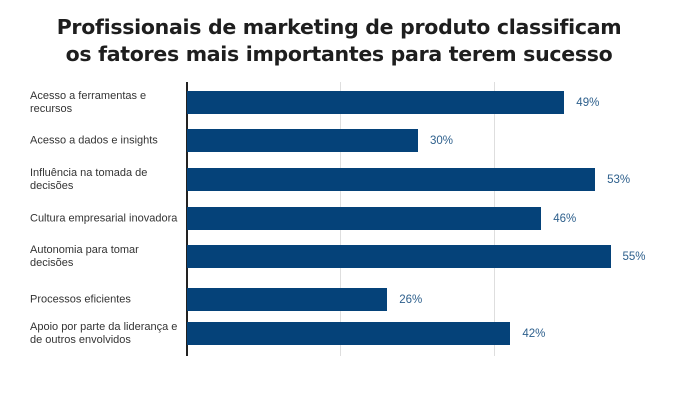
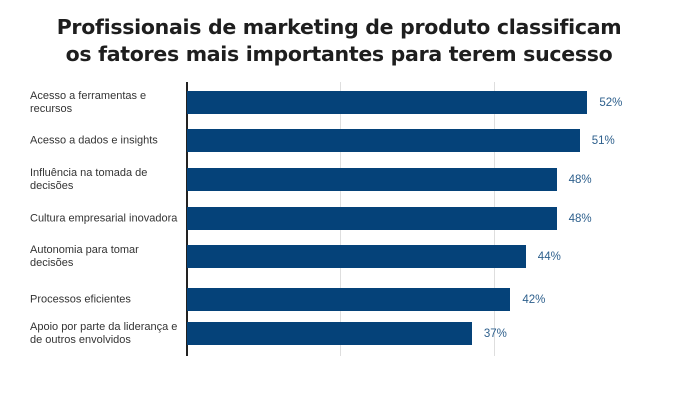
Acesso a ferramentas e recursos: 49% -> 52%
Acesso a dados e insights: 30% -> 51%
Influência na tomada de decisões: 53% -> 48%
Cultura empresarial inovadora: 46% -> 48%
Autonomia para tomar decisões: 55% -> 44%
Processos eficientes: 26% -> 42%
Apoio por parte da liderança e de outros envolvidos: 42% -> 37%
